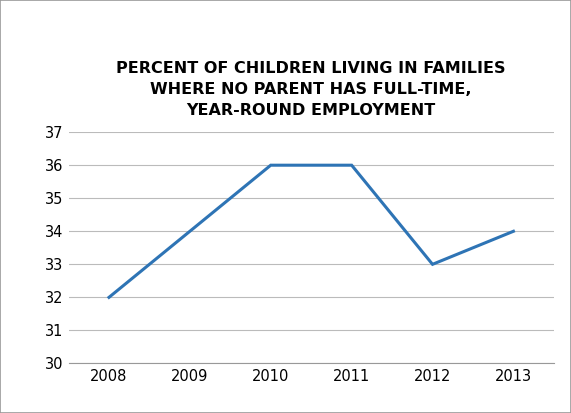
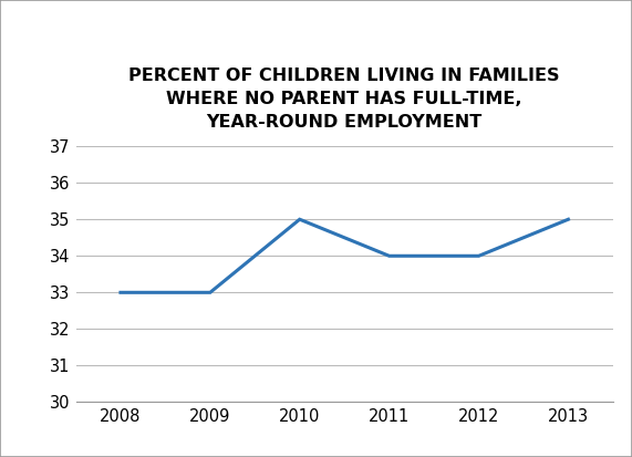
2008: 32 -> 33
2009: 34 -> 33
2010: 36 -> 35
2011: 36 -> 34
2012: 33 -> 34
2013: 34 -> 35
